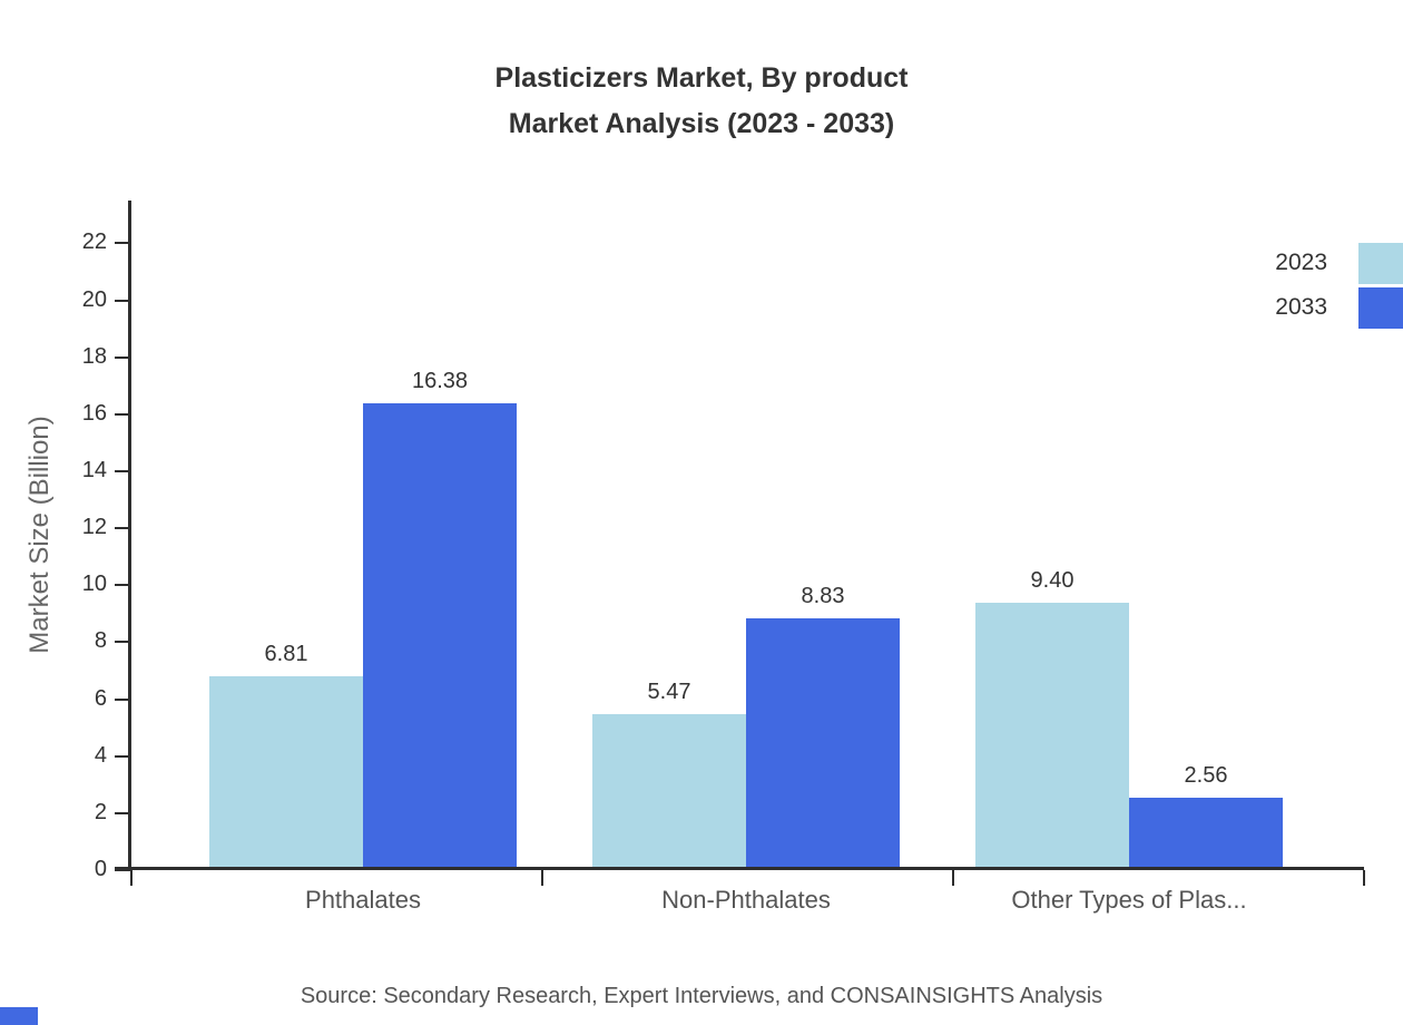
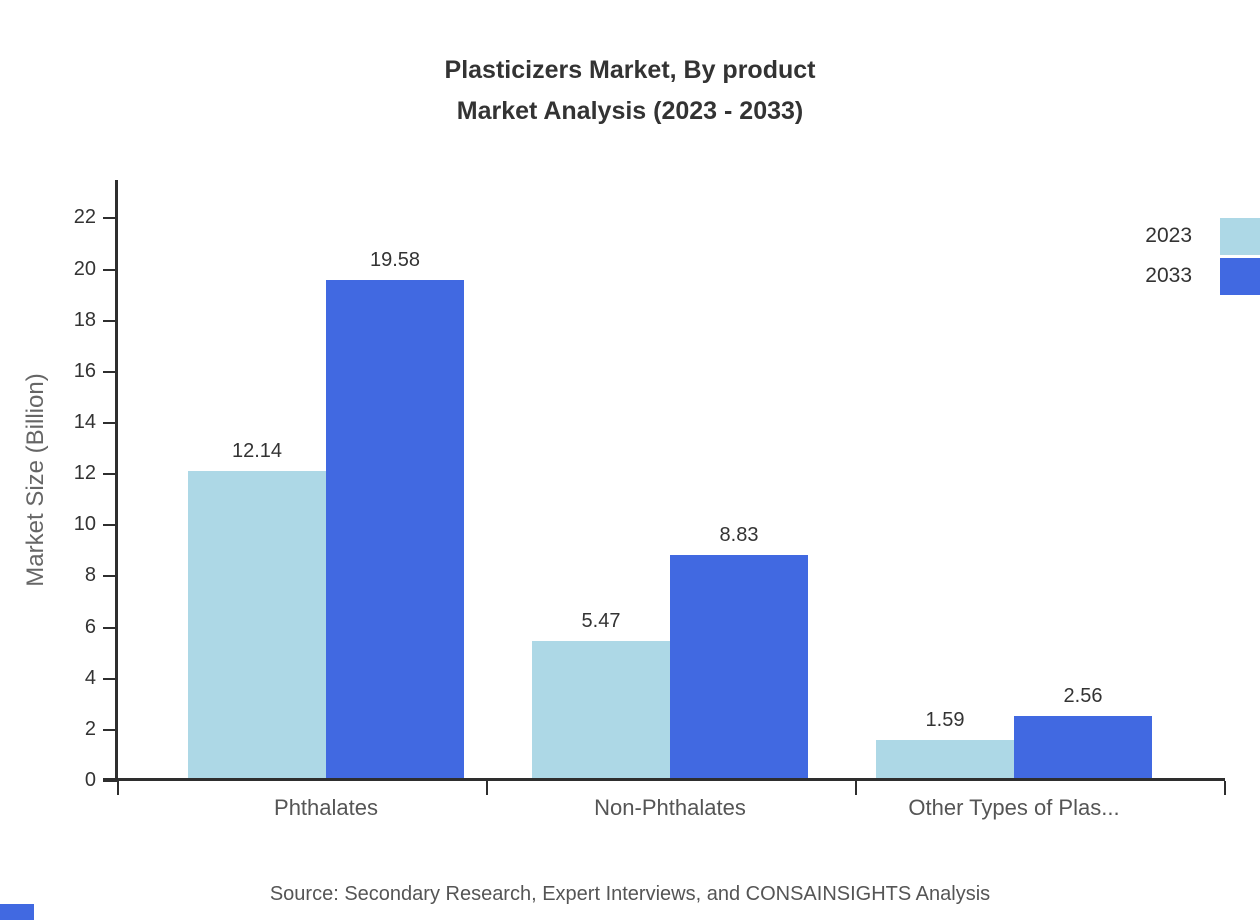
2023/Phthalates: 6.81 -> 12.14
2033/Phthalates: 16.38 -> 19.58
2023/Other Types of Plas...: 9.40 -> 1.59
